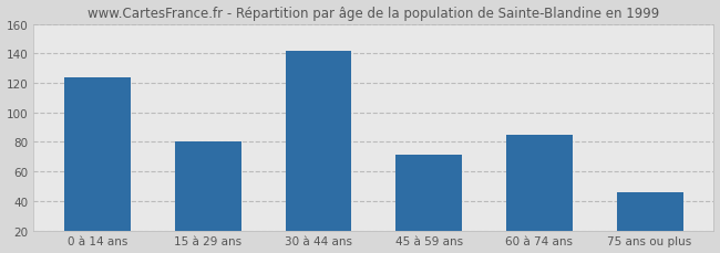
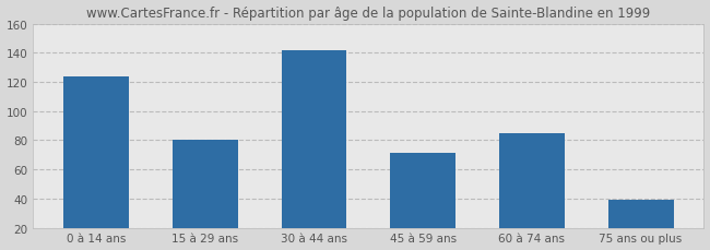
75 ans ou plus: 46 -> 39
